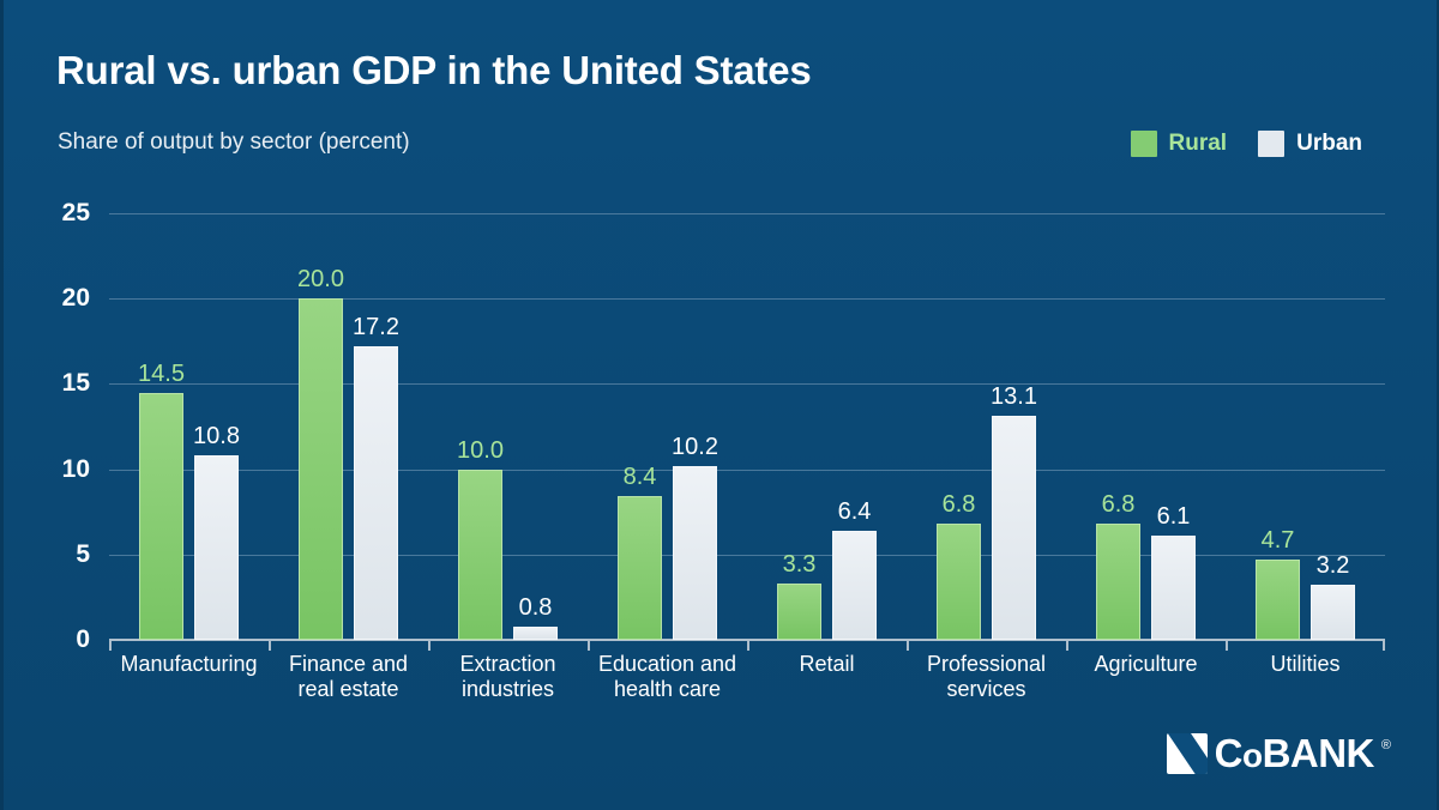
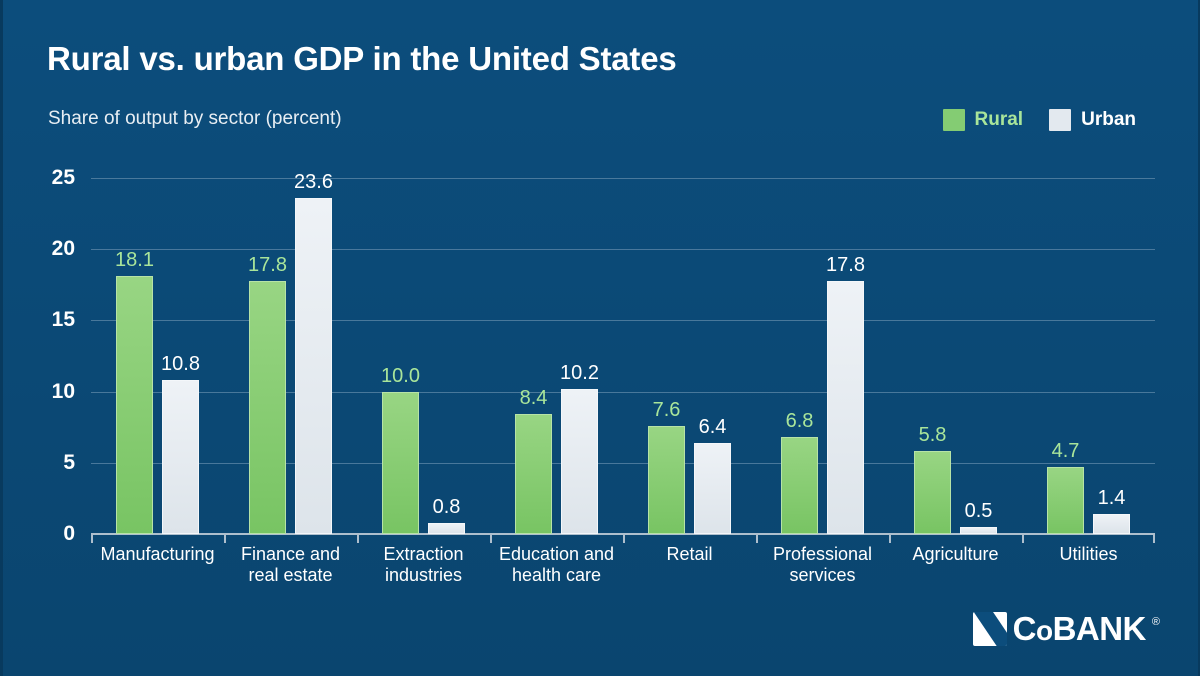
Rural/Manufacturing: 14.5 -> 18.1
Rural/Finance and real estate: 20.0 -> 17.8
Urban/Finance and real estate: 17.2 -> 23.6
Rural/Retail: 3.3 -> 7.6
Urban/Professional services: 13.1 -> 17.8
Rural/Agriculture: 6.8 -> 5.8
Urban/Agriculture: 6.1 -> 0.5
Urban/Utilities: 3.2 -> 1.4
